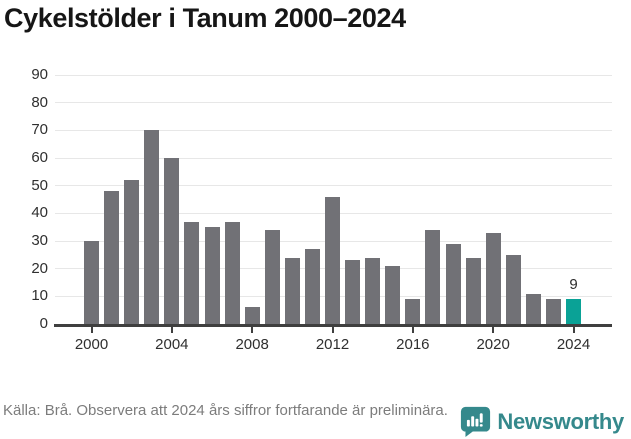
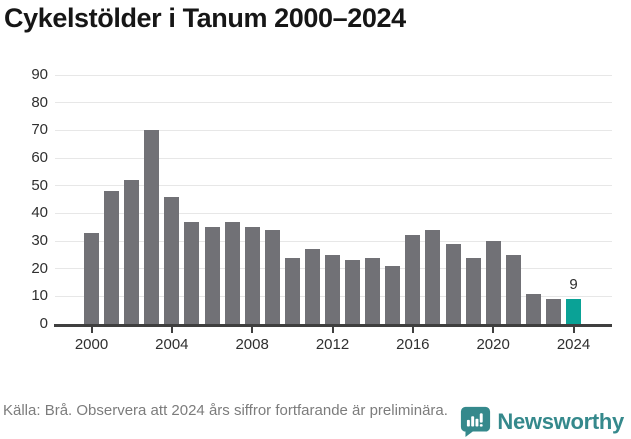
2000: 30 -> 33
2004: 60 -> 46
2008: 6 -> 35
2012: 46 -> 25
2016: 9 -> 32
2020: 33 -> 30
